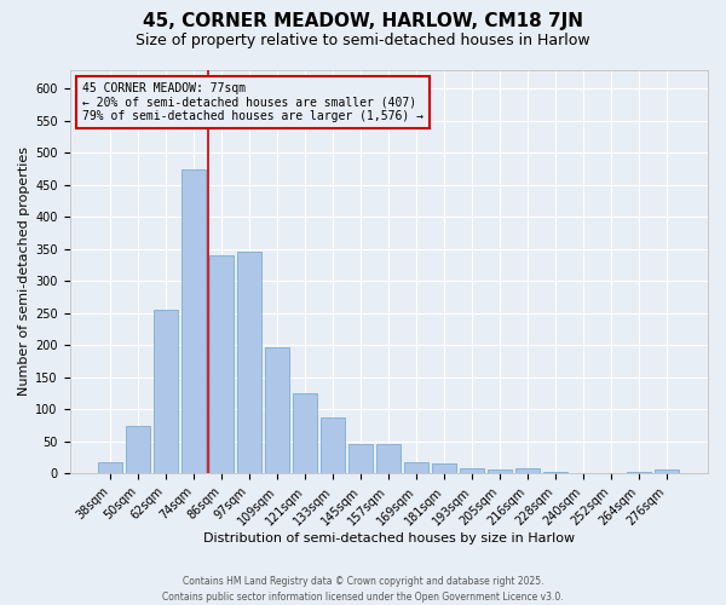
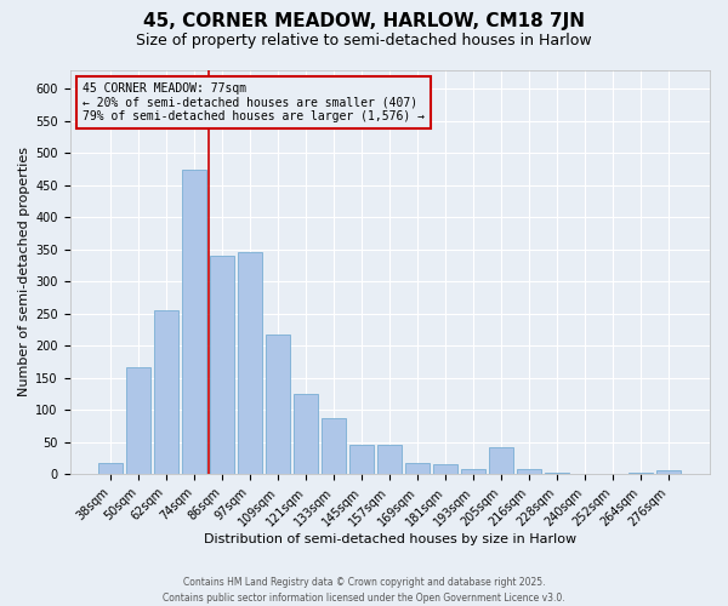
50sqm: 74 -> 166
109sqm: 196 -> 218
205sqm: 6 -> 42
